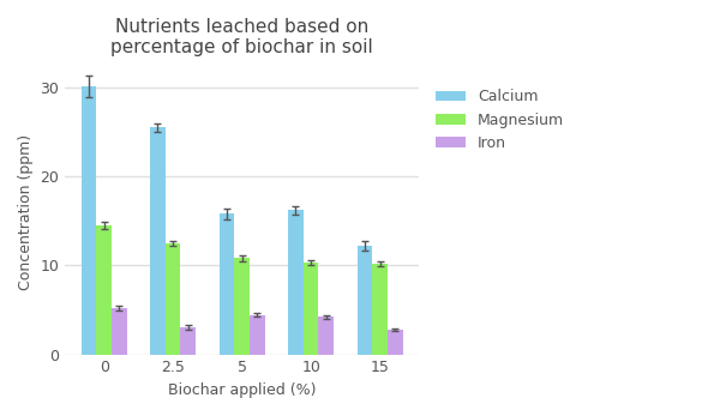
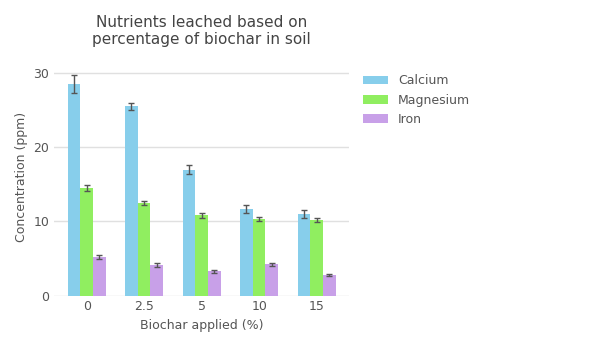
Calcium/0: 30.2 -> 28.5
Iron/2.5: 3.0 -> 4.1
Calcium/5: 15.8 -> 17.0
Iron/5: 4.4 -> 3.3
Calcium/10: 16.2 -> 11.7
Calcium/15: 12.2 -> 11.0
